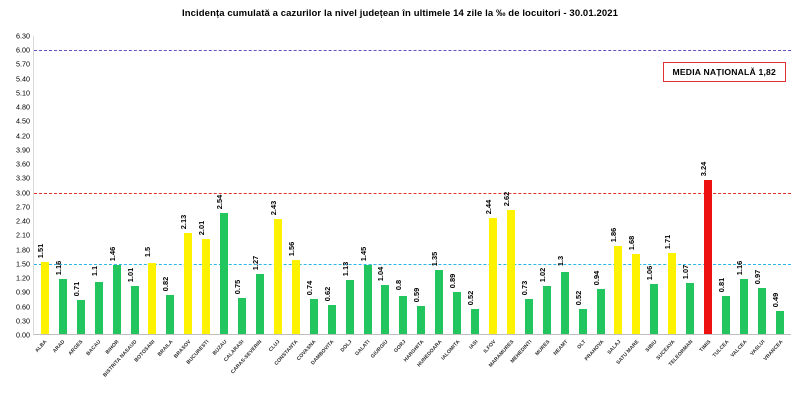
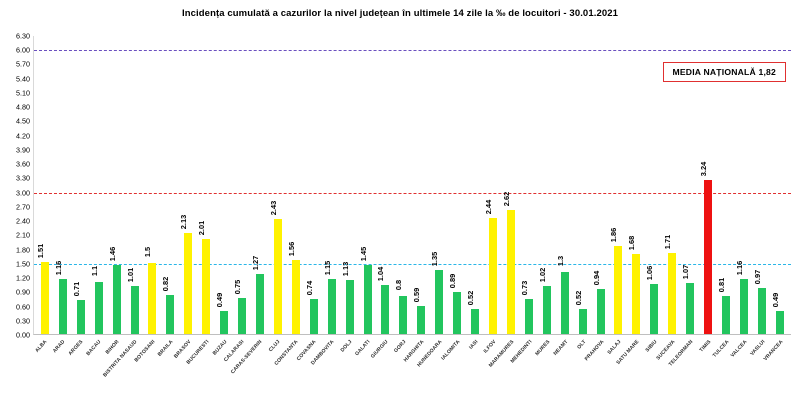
BUZAU: 2.54 -> 0.49
DAMBOVITA: 0.62 -> 1.15
